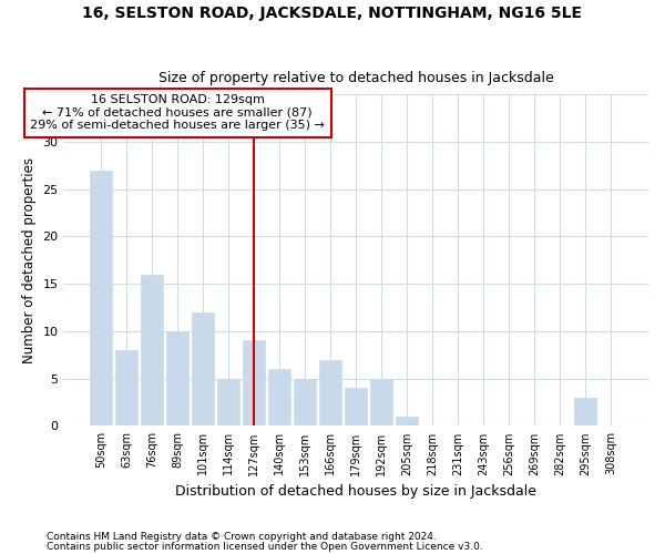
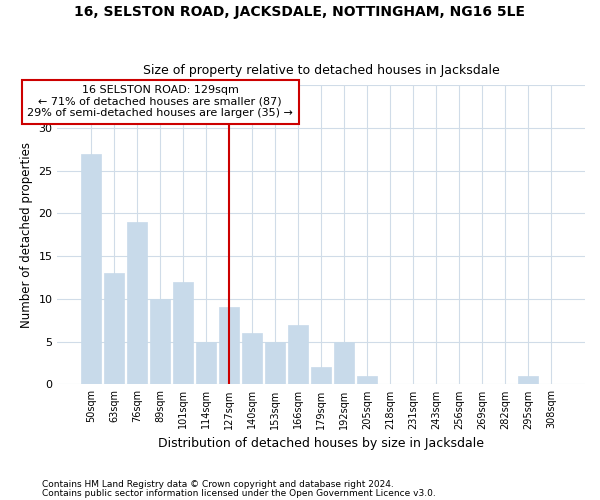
63sqm: 8 -> 13
76sqm: 16 -> 19
179sqm: 4 -> 2
295sqm: 3 -> 1
